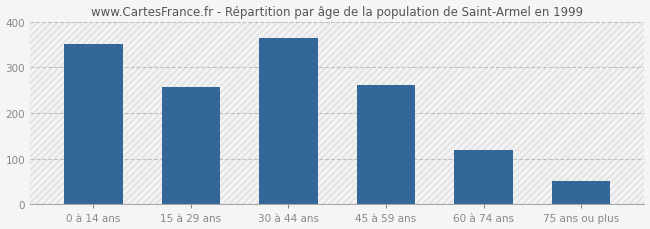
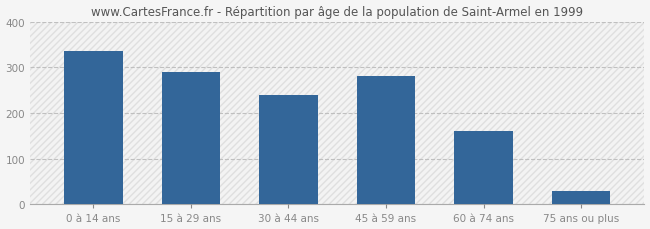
0 à 14 ans: 350 -> 335
15 à 29 ans: 257 -> 290
30 à 44 ans: 365 -> 240
45 à 59 ans: 262 -> 280
60 à 74 ans: 120 -> 160
75 ans ou plus: 52 -> 30
